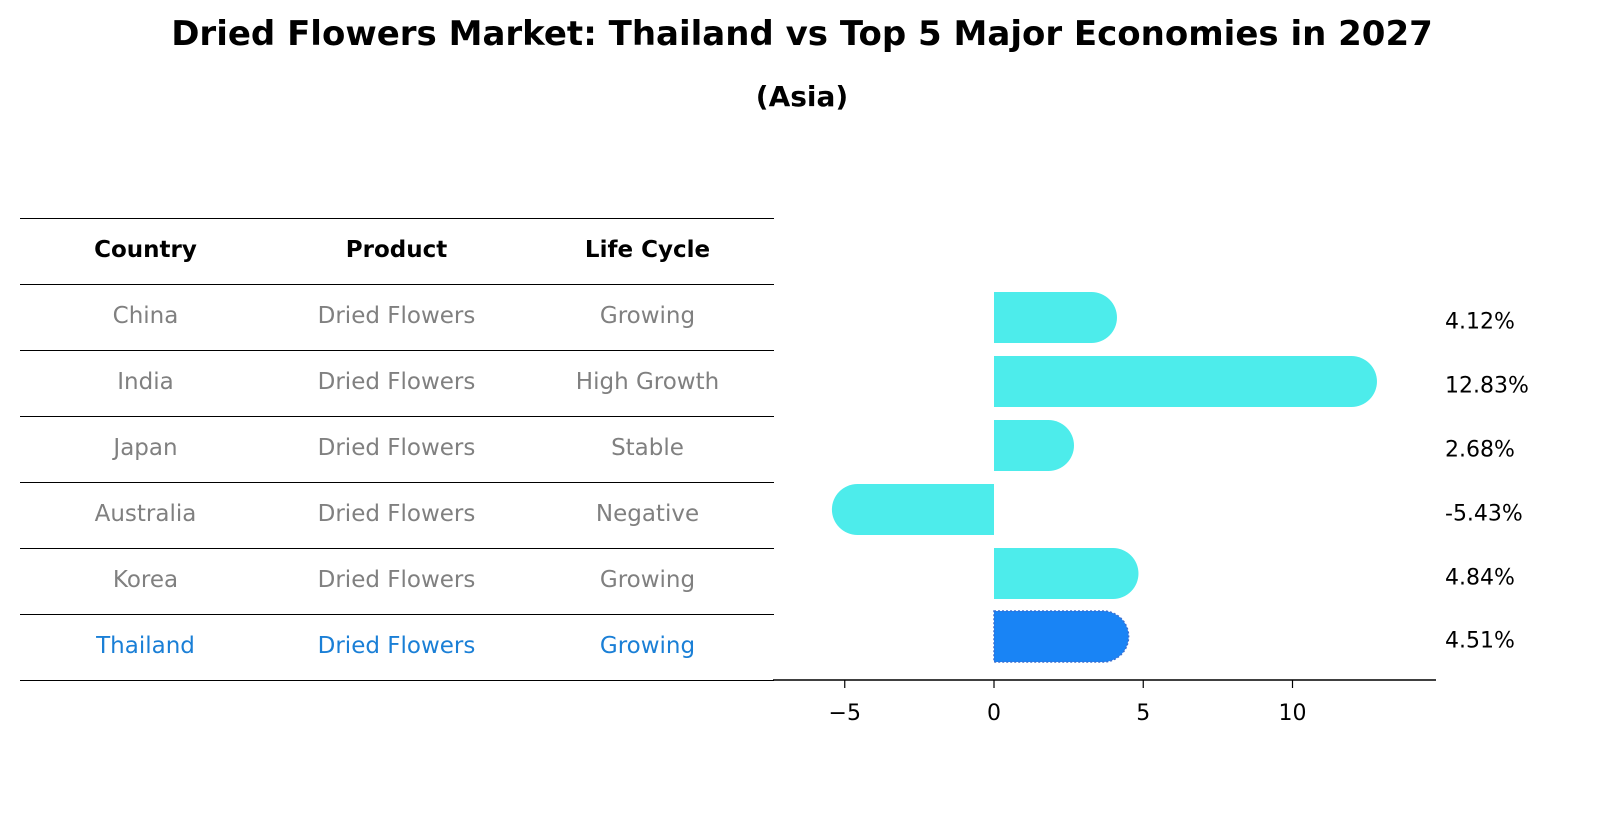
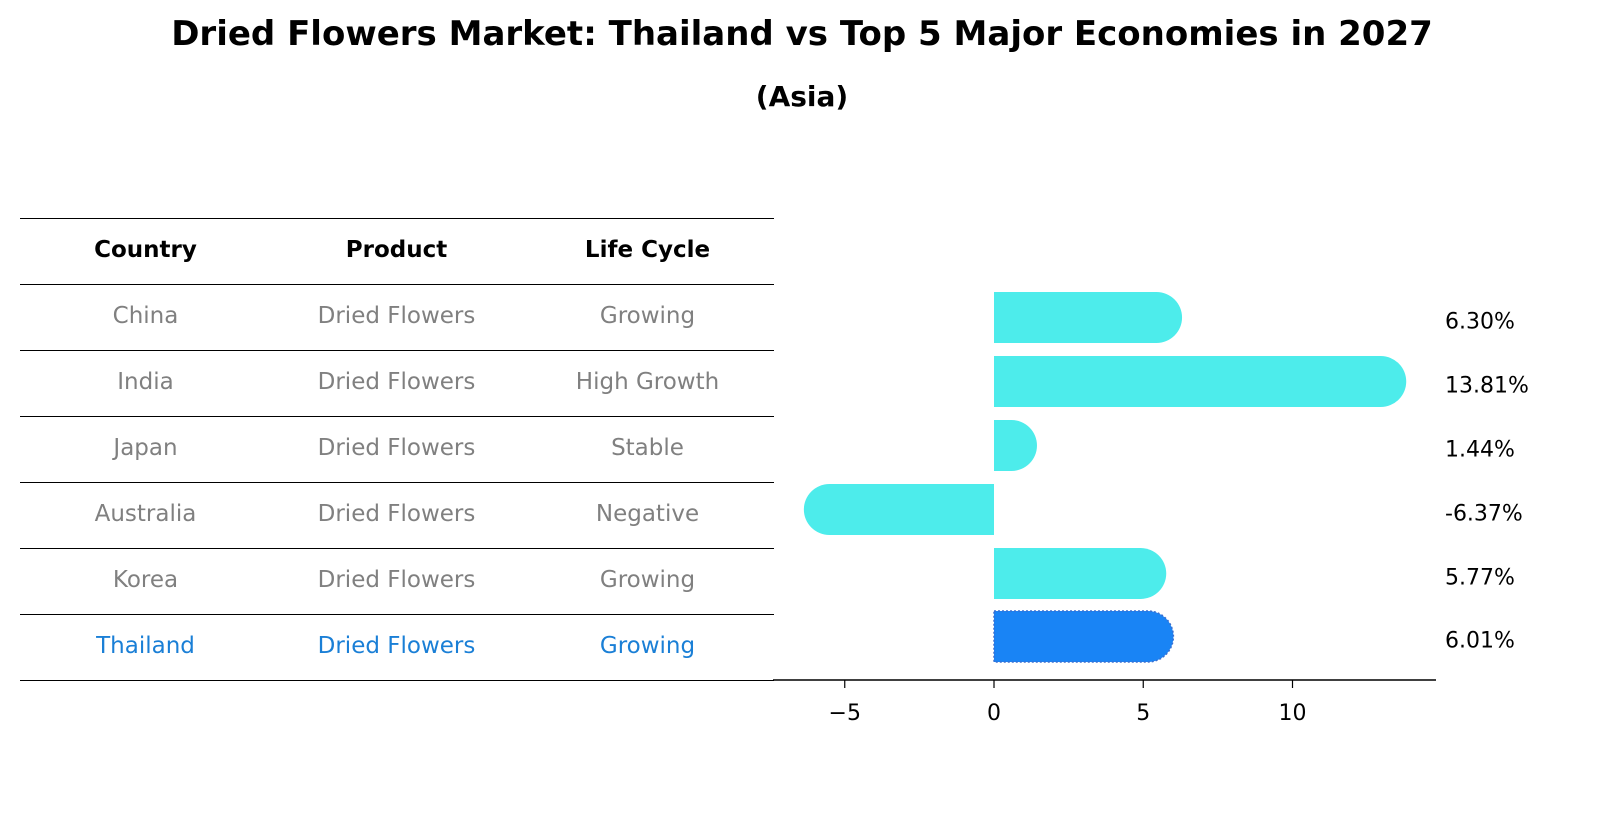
China: 4.12% -> 6.30%
India: 12.83% -> 13.81%
Japan: 2.68% -> 1.44%
Australia: -5.43% -> -6.37%
Korea: 4.84% -> 5.77%
Thailand: 4.51% -> 6.01%
